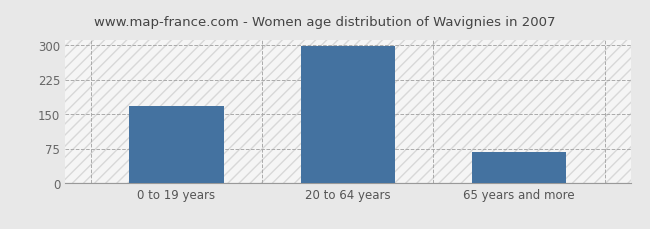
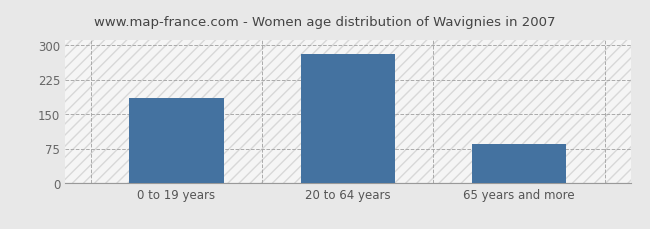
0 to 19 years: 168 -> 185
20 to 64 years: 298 -> 280
65 years and more: 68 -> 85
